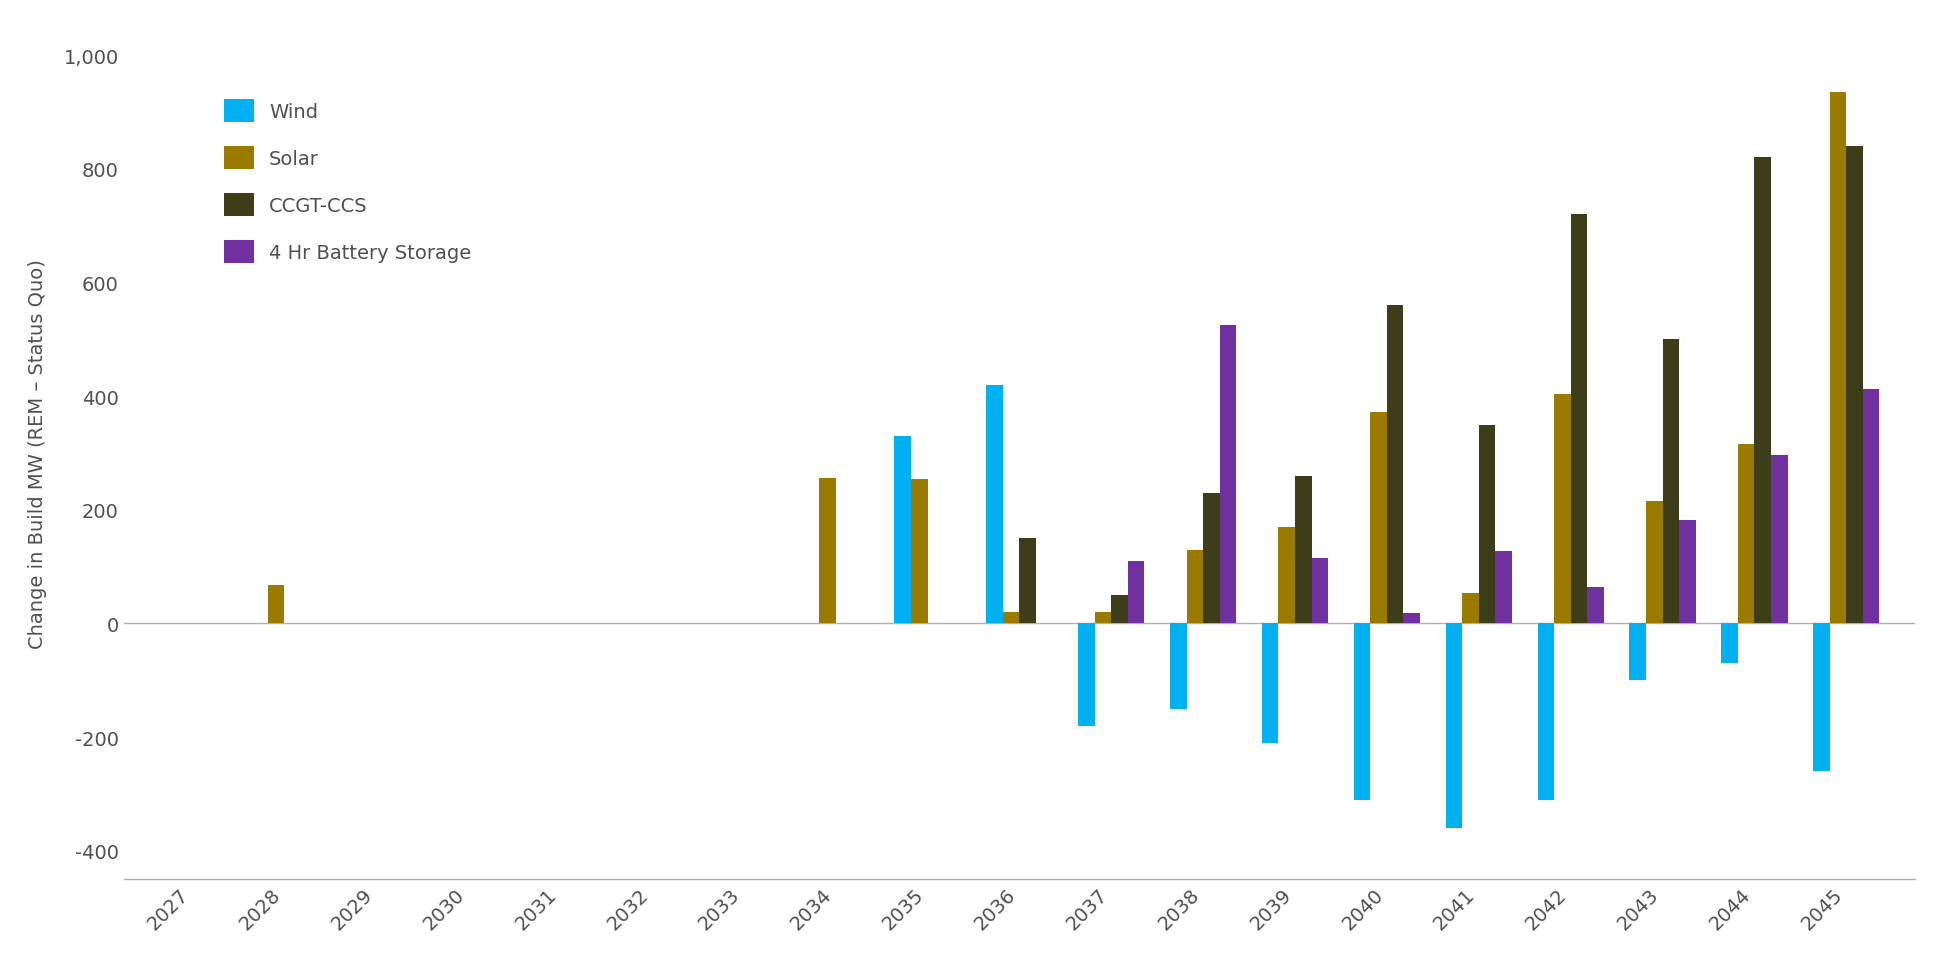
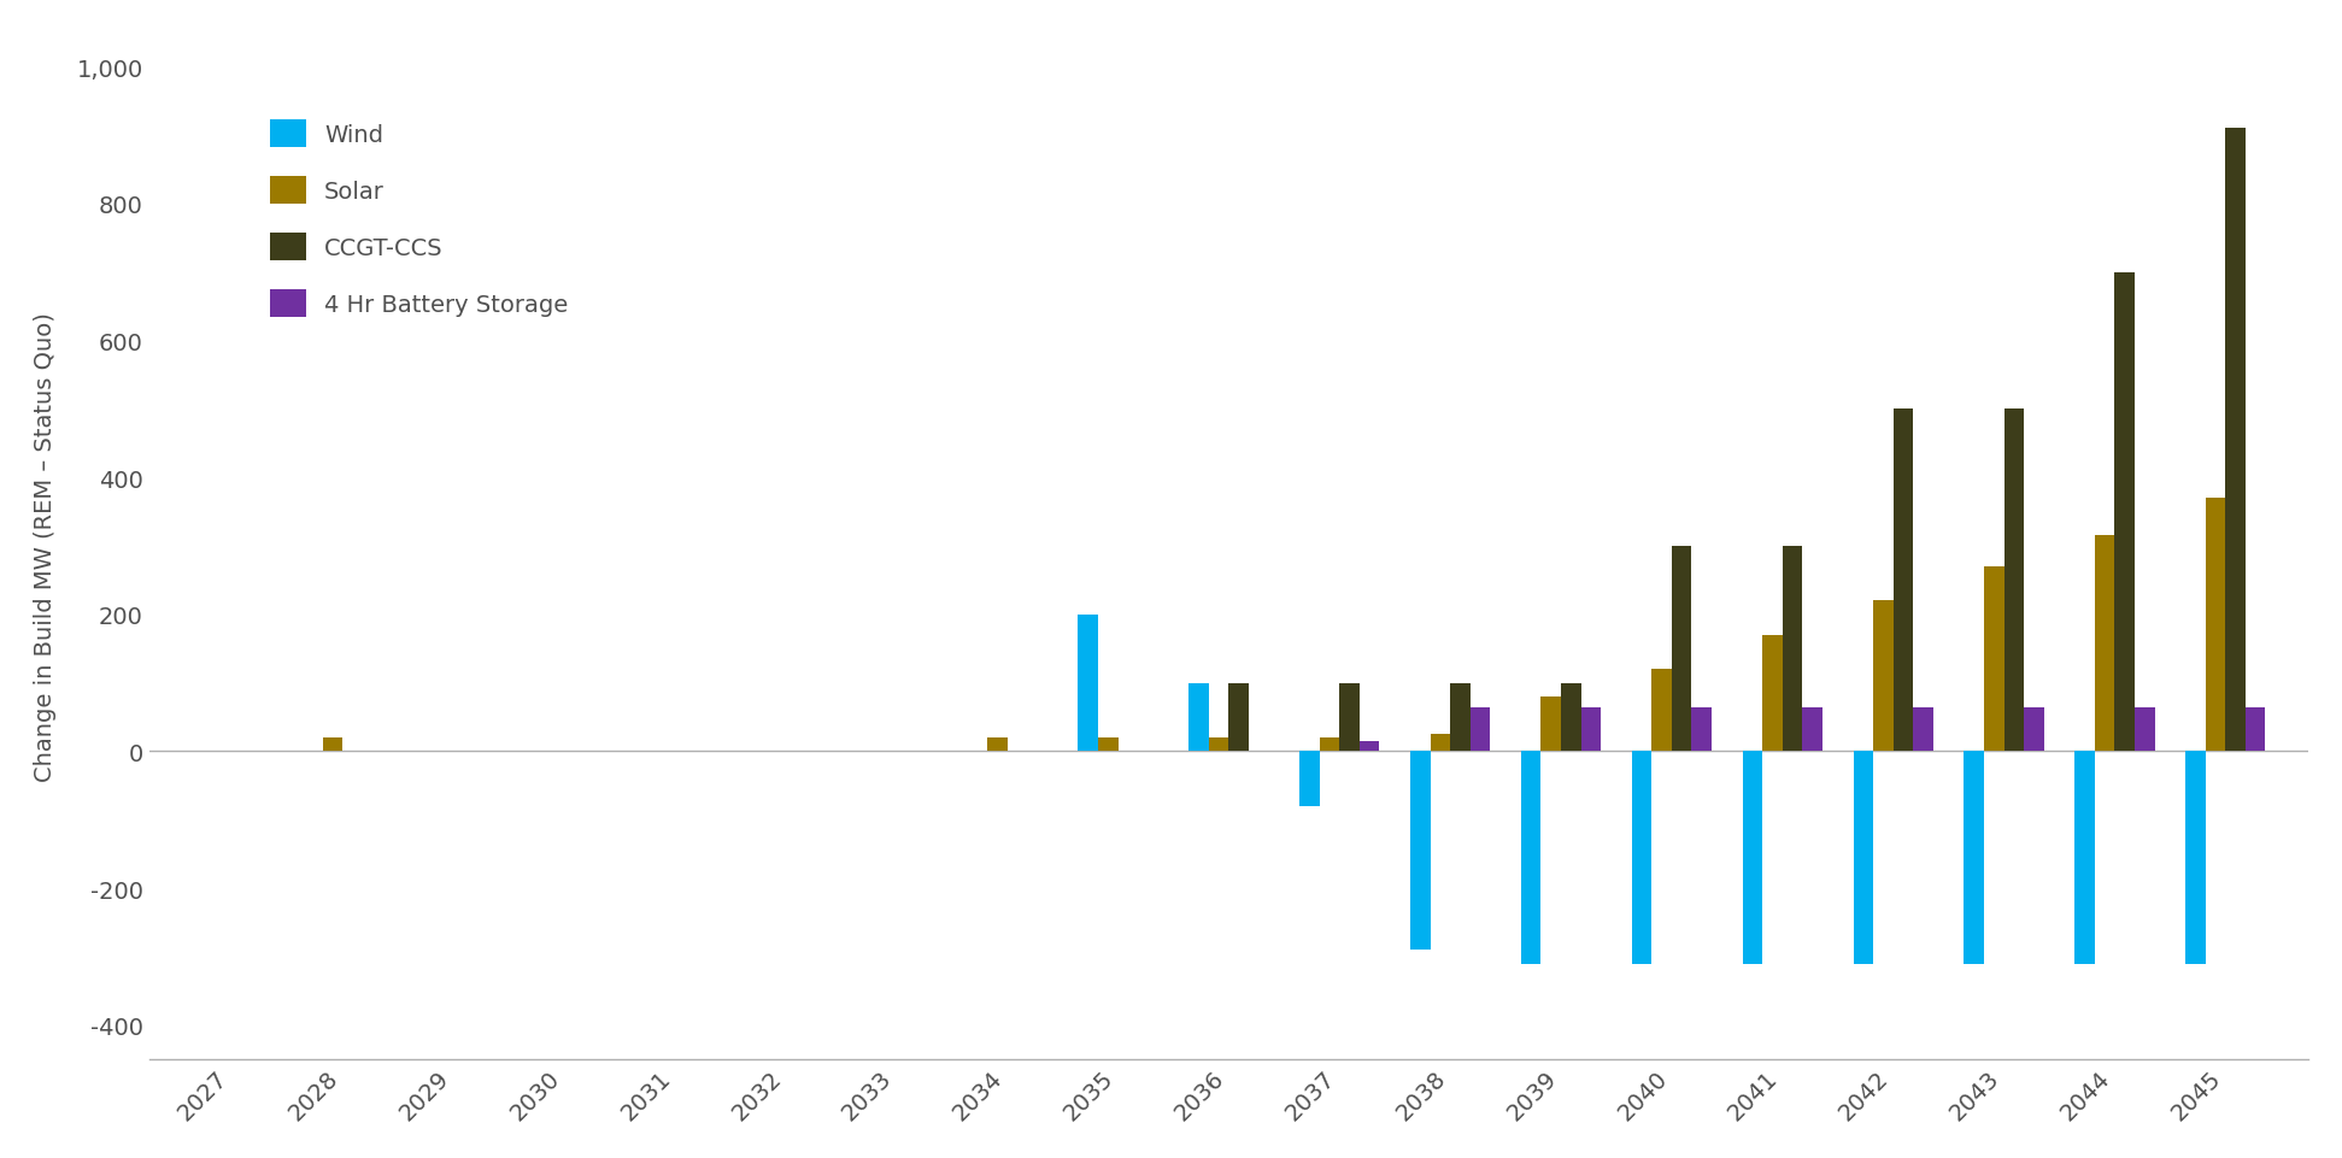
Solar/2028: 68 -> 20
Solar/2034: 256 -> 20
Wind/2035: 330 -> 200
Solar/2035: 254 -> 20
Wind/2036: 420 -> 100
CCGT-CCS/2036: 150 -> 100
Wind/2037: -180 -> -80
CCGT-CCS/2037: 50 -> 100
4 Hr Battery Storage/2037: 110 -> 15
Wind/2038: -150 -> -290
Solar/2038: 130 -> 25
CCGT-CCS/2038: 230 -> 100
4 Hr Battery Storage/2038: 526 -> 65
Wind/2039: -210 -> -310
Solar/2039: 170 -> 80
CCGT-CCS/2039: 260 -> 100
4 Hr Battery Storage/2039: 116 -> 65
Solar/2040: 372 -> 120
CCGT-CCS/2040: 560 -> 300
4 Hr Battery Storage/2040: 18 -> 65
Wind/2041: -360 -> -310
Solar/2041: 54 -> 170
CCGT-CCS/2041: 350 -> 300
4 Hr Battery Storage/2041: 128 -> 65
Solar/2042: 404 -> 220
CCGT-CCS/2042: 720 -> 500
Wind/2043: -100 -> -310
Solar/2043: 216 -> 270
4 Hr Battery Storage/2043: 182 -> 65
Wind/2044: -70 -> -310
CCGT-CCS/2044: 820 -> 700
4 Hr Battery Storage/2044: 296 -> 65
Wind/2045: -260 -> -310
Solar/2045: 936 -> 370
CCGT-CCS/2045: 840 -> 910
4 Hr Battery Storage/2045: 412 -> 65
